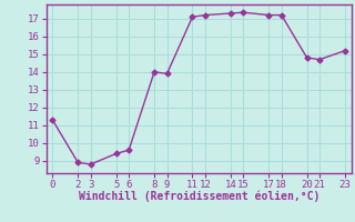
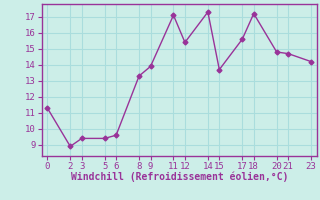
3: 8.8 -> 9.4
8: 14.0 -> 13.3
12: 17.2 -> 15.4
15: 17.4 -> 13.7
17: 17.2 -> 15.6
23: 15.2 -> 14.2
